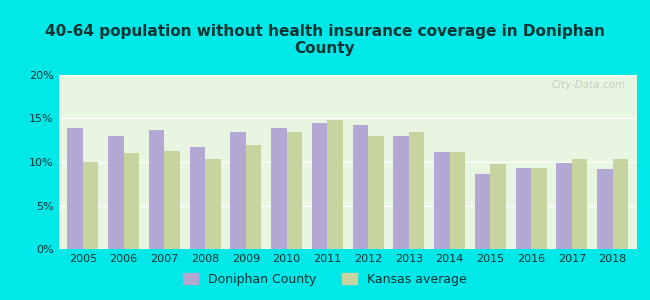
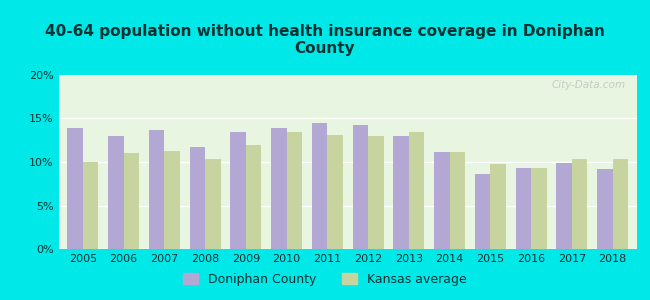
Kansas average/2011: 14.8% -> 13.1%
